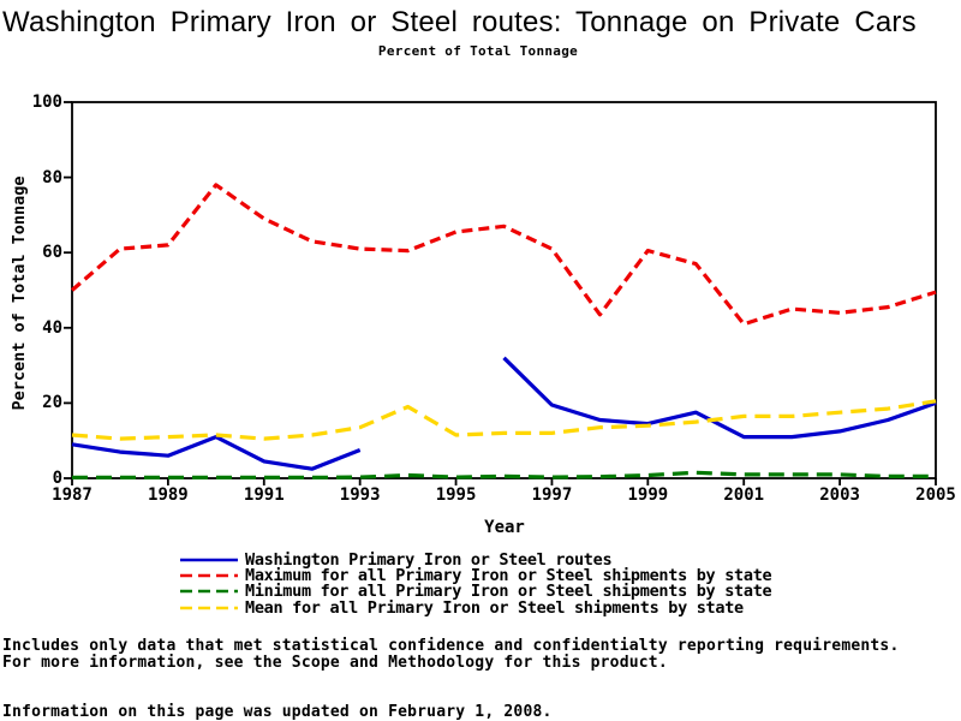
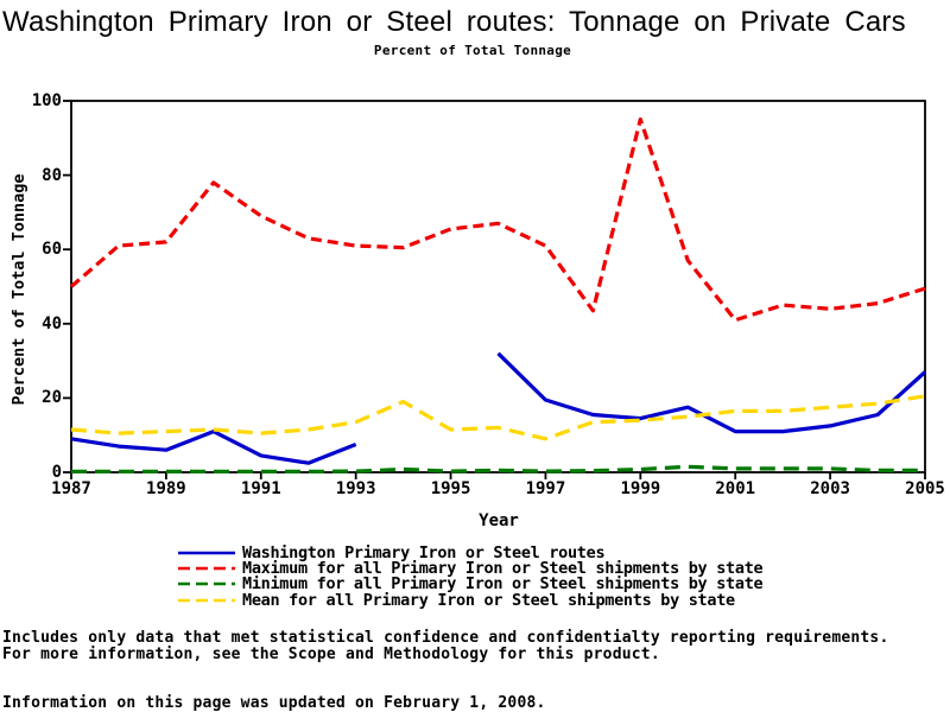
Mean for all Primary Iron or Steel shipments by state/1997: 12 -> 9
Maximum for all Primary Iron or Steel shipments by state/1999: 60 -> 95
Washington Primary Iron or Steel routes/2005: 20 -> 27
